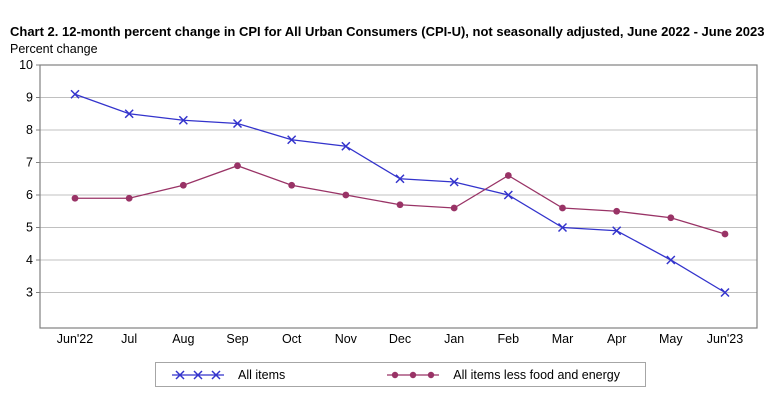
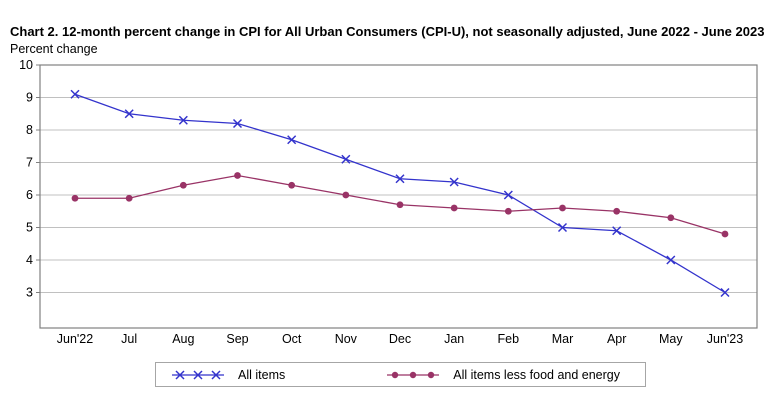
All items less food and energy/Sep: 6.9 -> 6.6
All items/Nov: 7.5 -> 7.1
All items less food and energy/Feb: 6.6 -> 5.5
